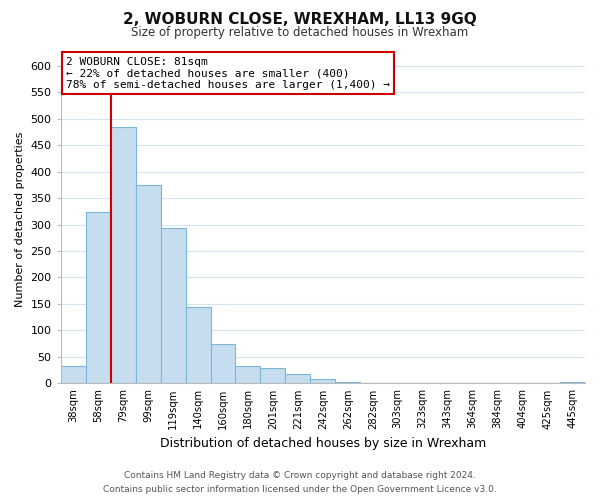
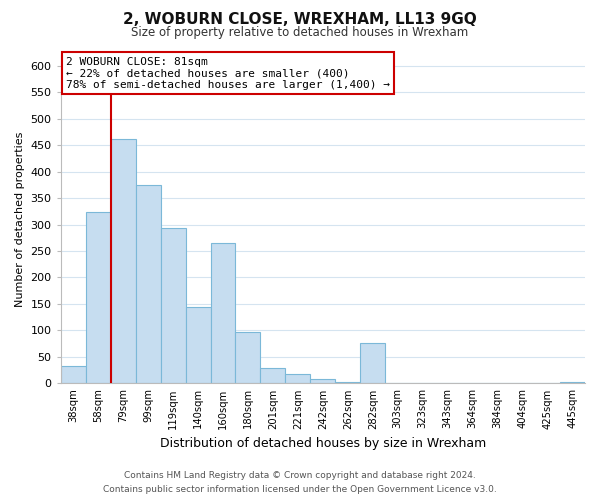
79sqm: 485 -> 462
160sqm: 75 -> 266
180sqm: 32 -> 98
282sqm: 1 -> 76
